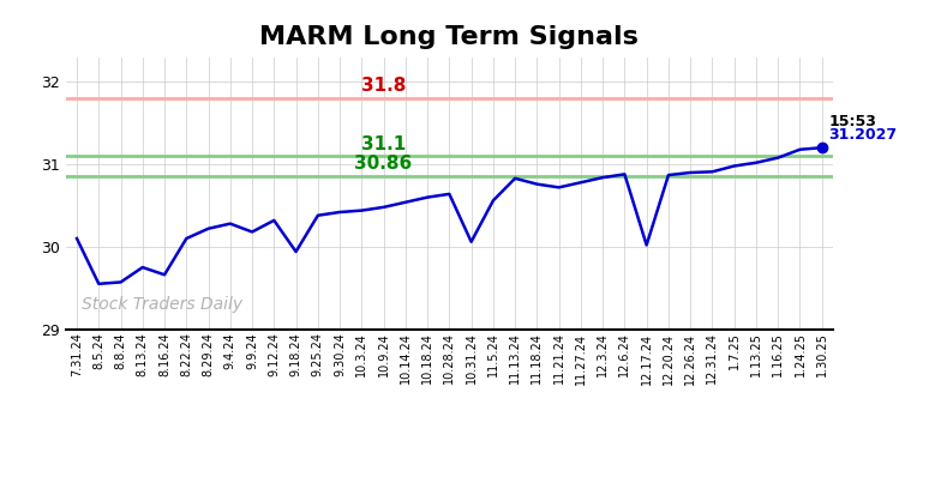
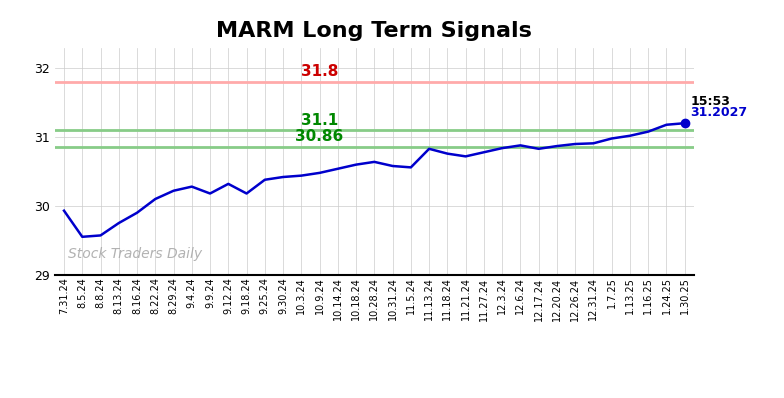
7.31.24: 30.10 -> 29.93
8.16.24: 29.66 -> 29.90
9.18.24: 29.94 -> 30.18
10.31.24: 30.06 -> 30.58
12.17.24: 30.02 -> 30.83
